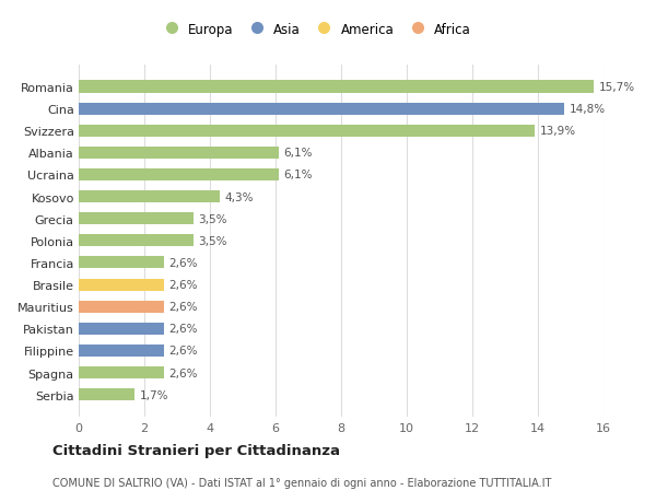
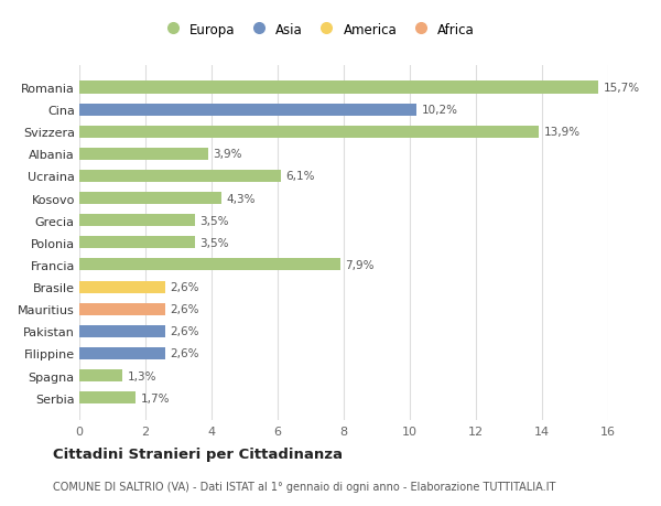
Cina: 14,8% -> 10,2%
Albania: 6,1% -> 3,9%
Francia: 2,6% -> 7,9%
Spagna: 2,6% -> 1,3%
